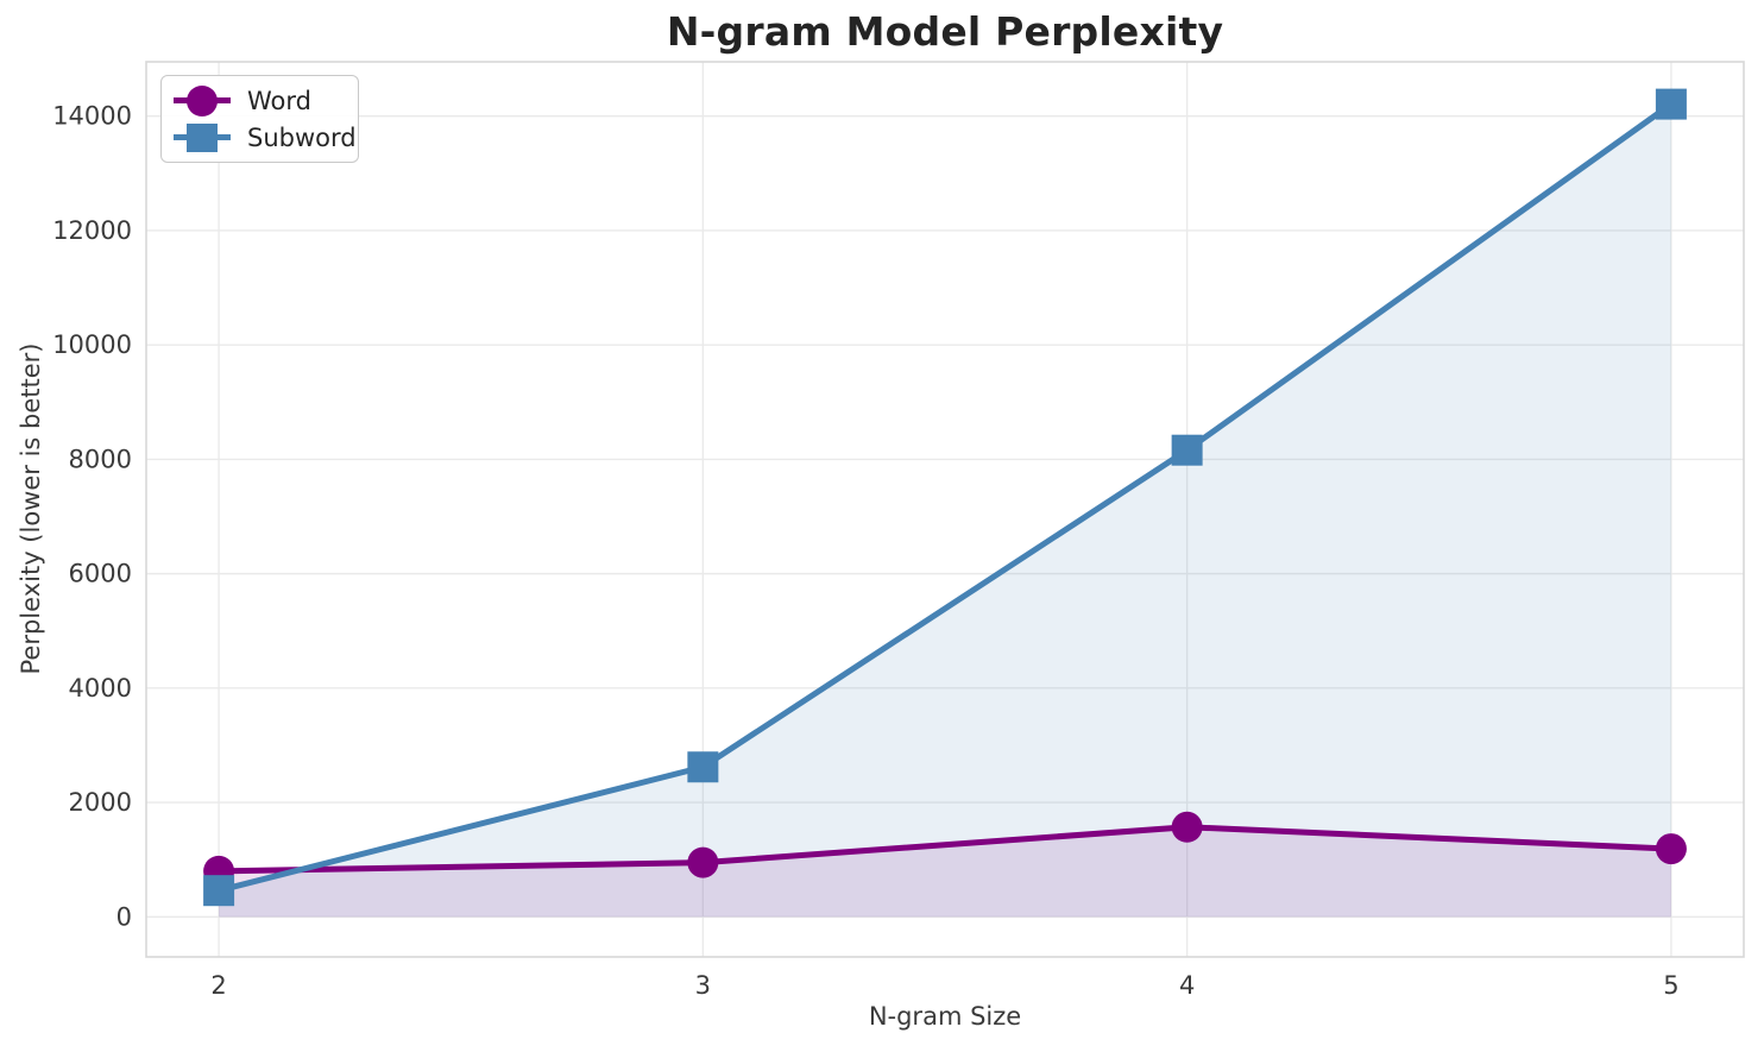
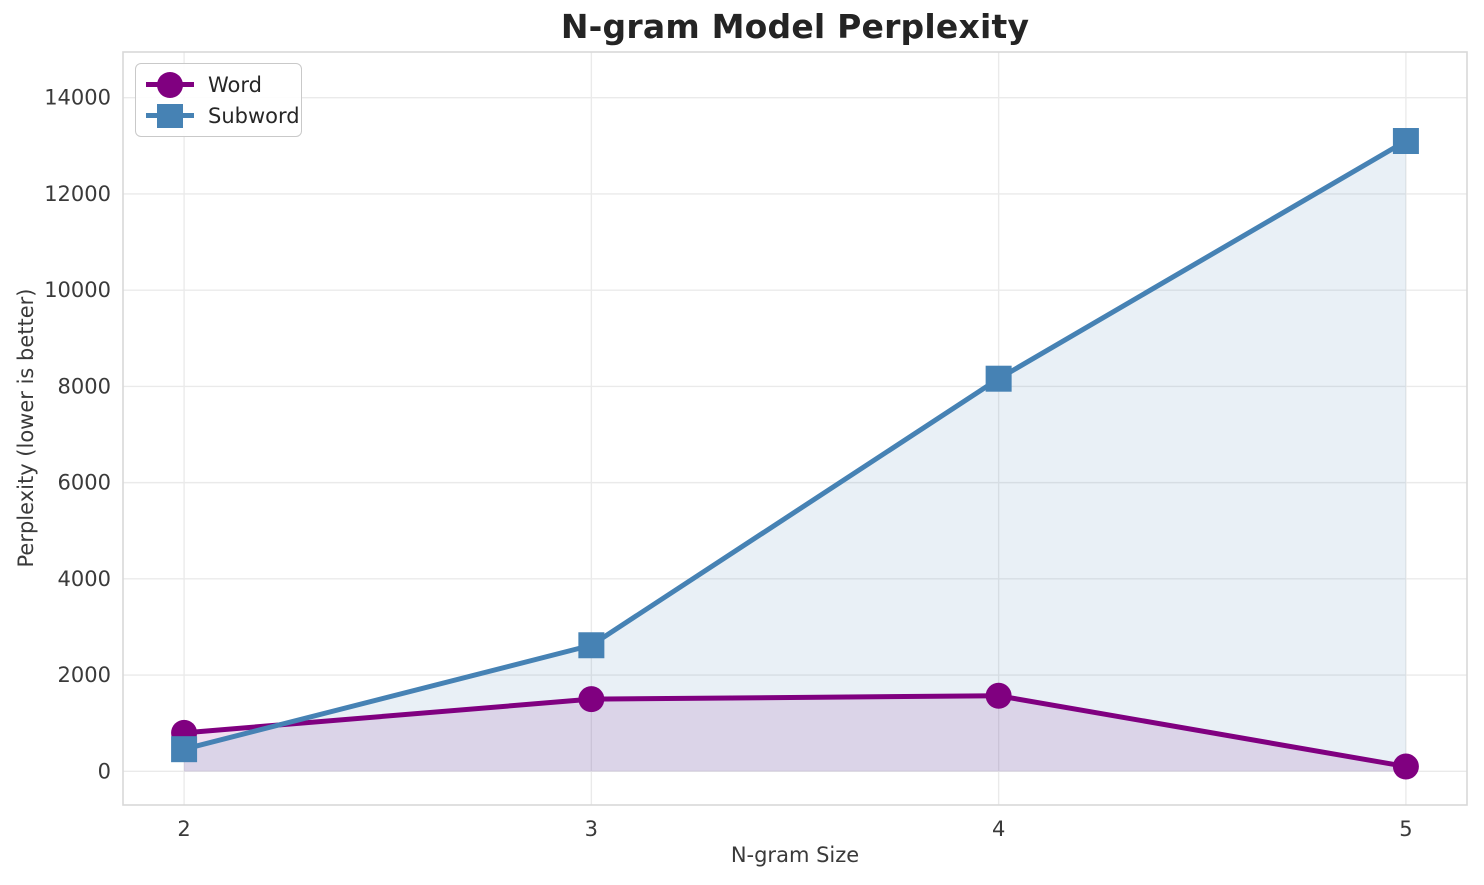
Word/3: 1000 -> 1500
Word/5: 1200 -> 100
Subword/5: 14200 -> 13100
